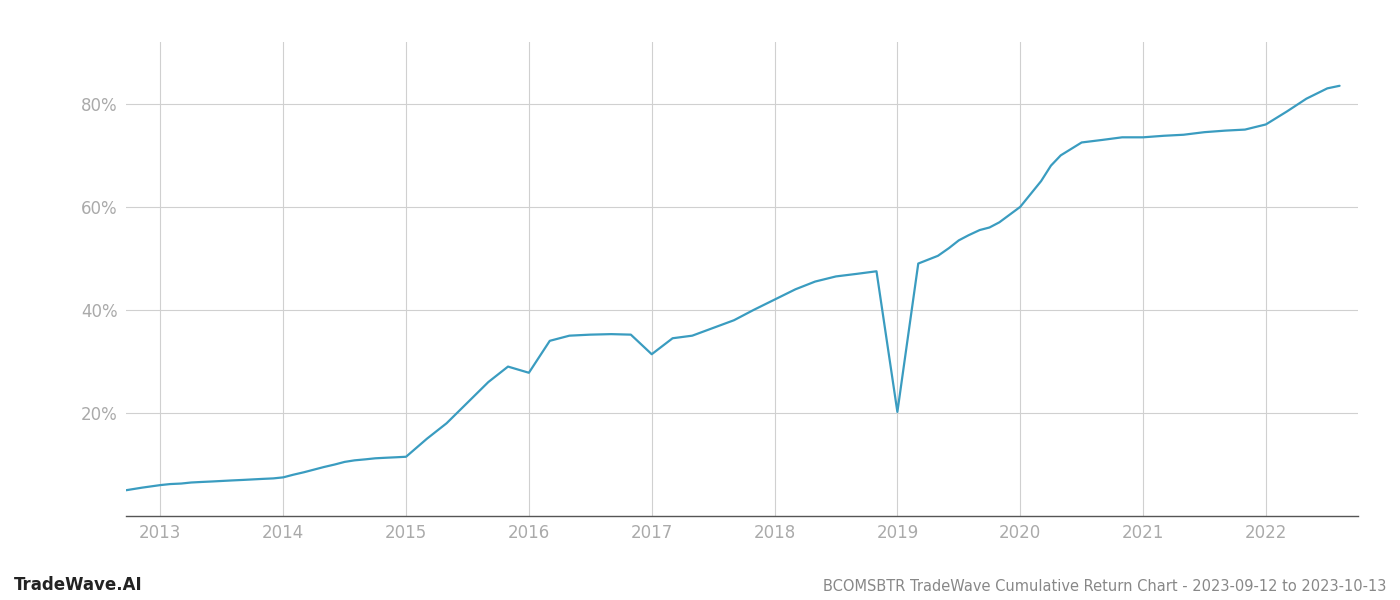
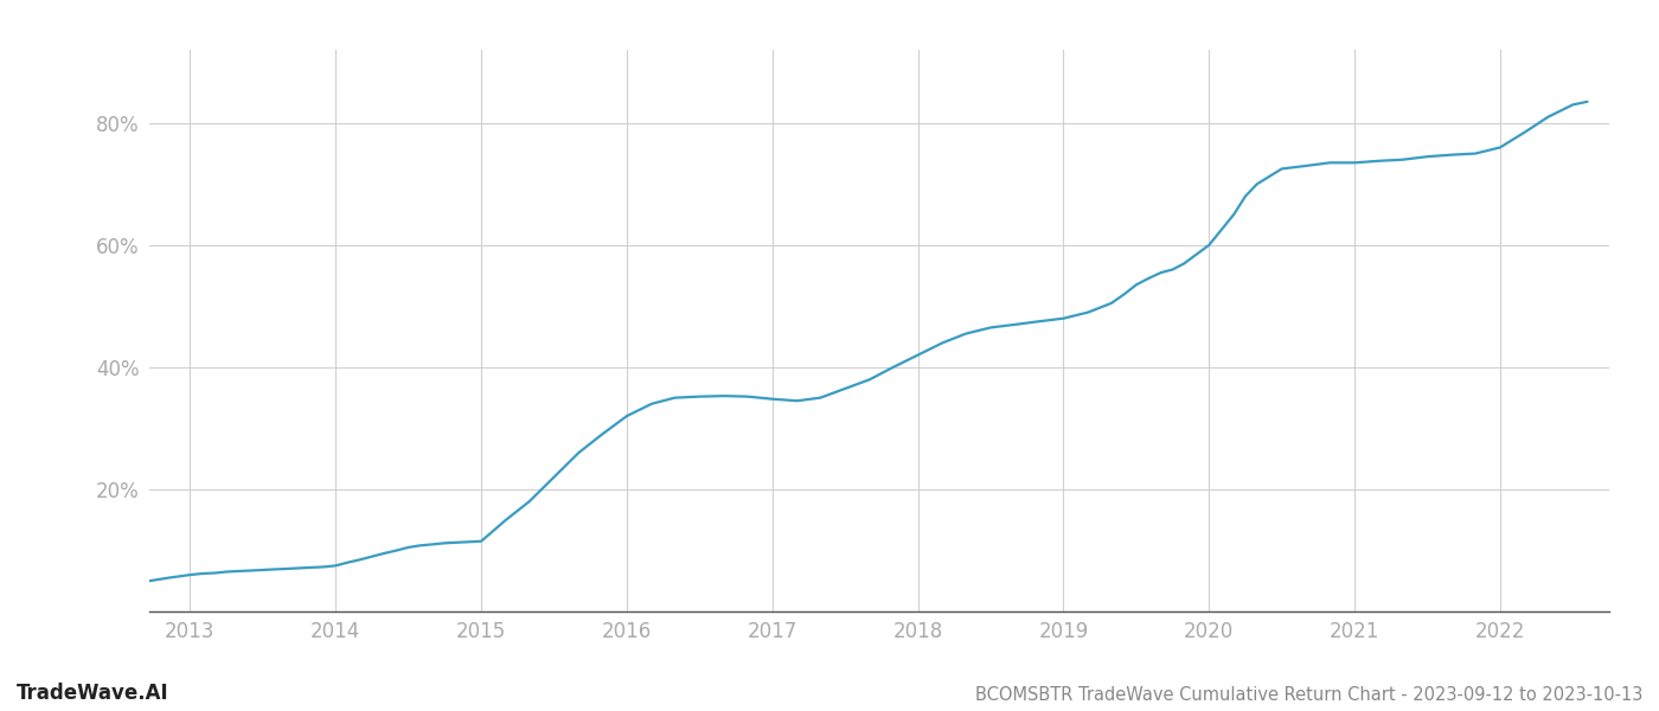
2016: 27.8% -> 32.0%
2017: 31.4% -> 34.8%
2019: 20.2% -> 48.0%
